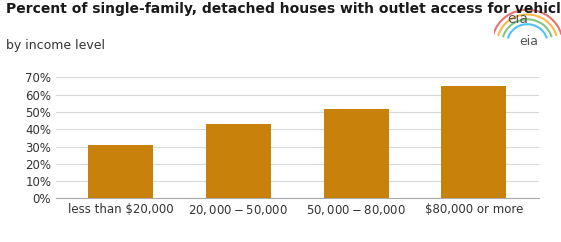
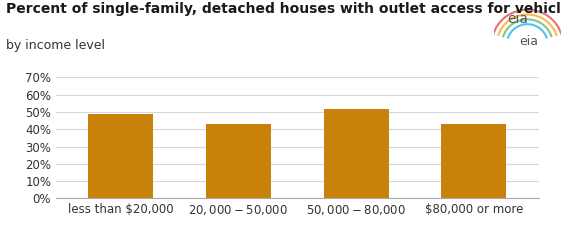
less than $20,000: 31% -> 49%
$80,000 or more: 65% -> 43%
